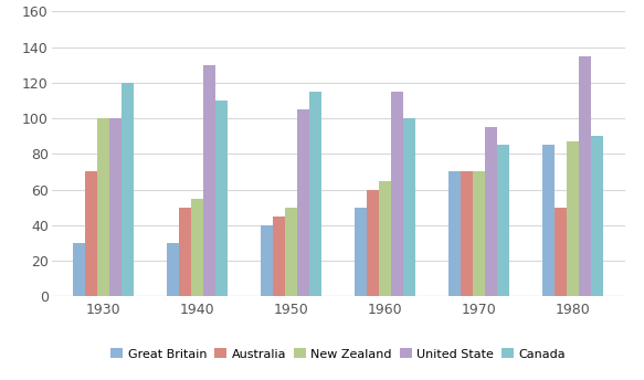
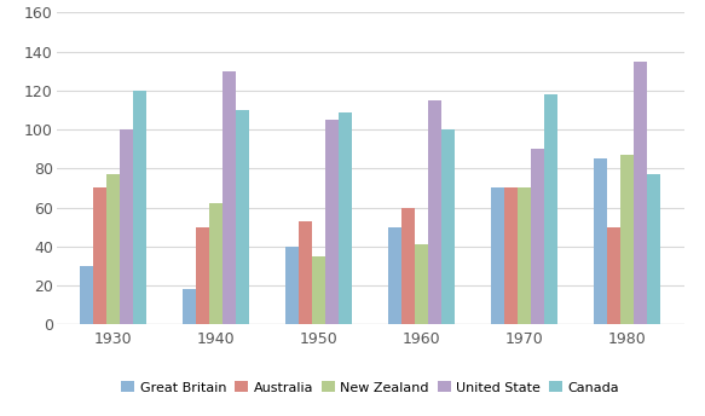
New Zealand/1930: 100 -> 77
Great Britain/1940: 30 -> 18
New Zealand/1940: 55 -> 62
Australia/1950: 45 -> 53
New Zealand/1950: 50 -> 35
Canada/1950: 115 -> 109
New Zealand/1960: 65 -> 41
United State/1970: 95 -> 90
Canada/1970: 85 -> 118
Canada/1980: 90 -> 77
